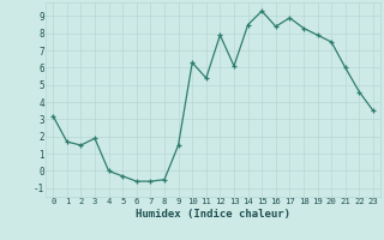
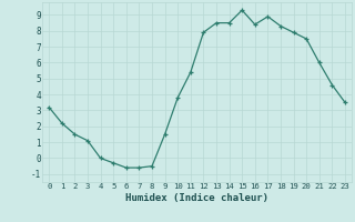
1: 1.7 -> 2.2
3: 1.9 -> 1.1
10: 6.3 -> 3.8
13: 6.1 -> 8.5
